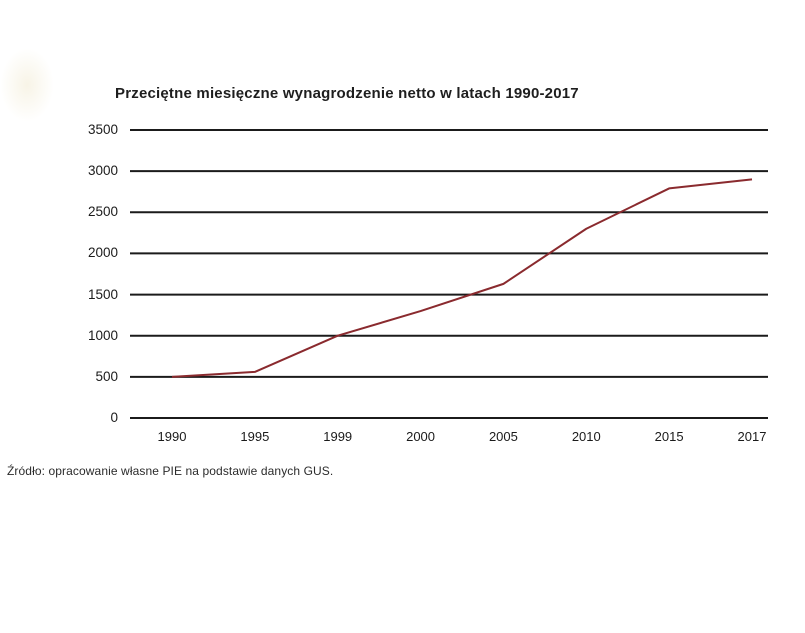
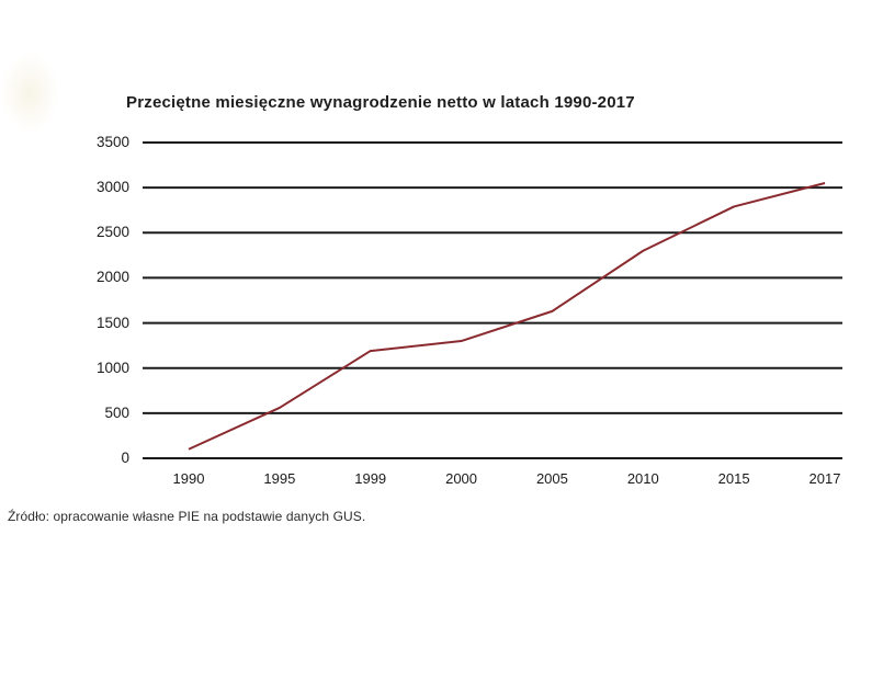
1990: 500 -> 100
1999: 1000 -> 1200
2017: 2900 -> 3000
